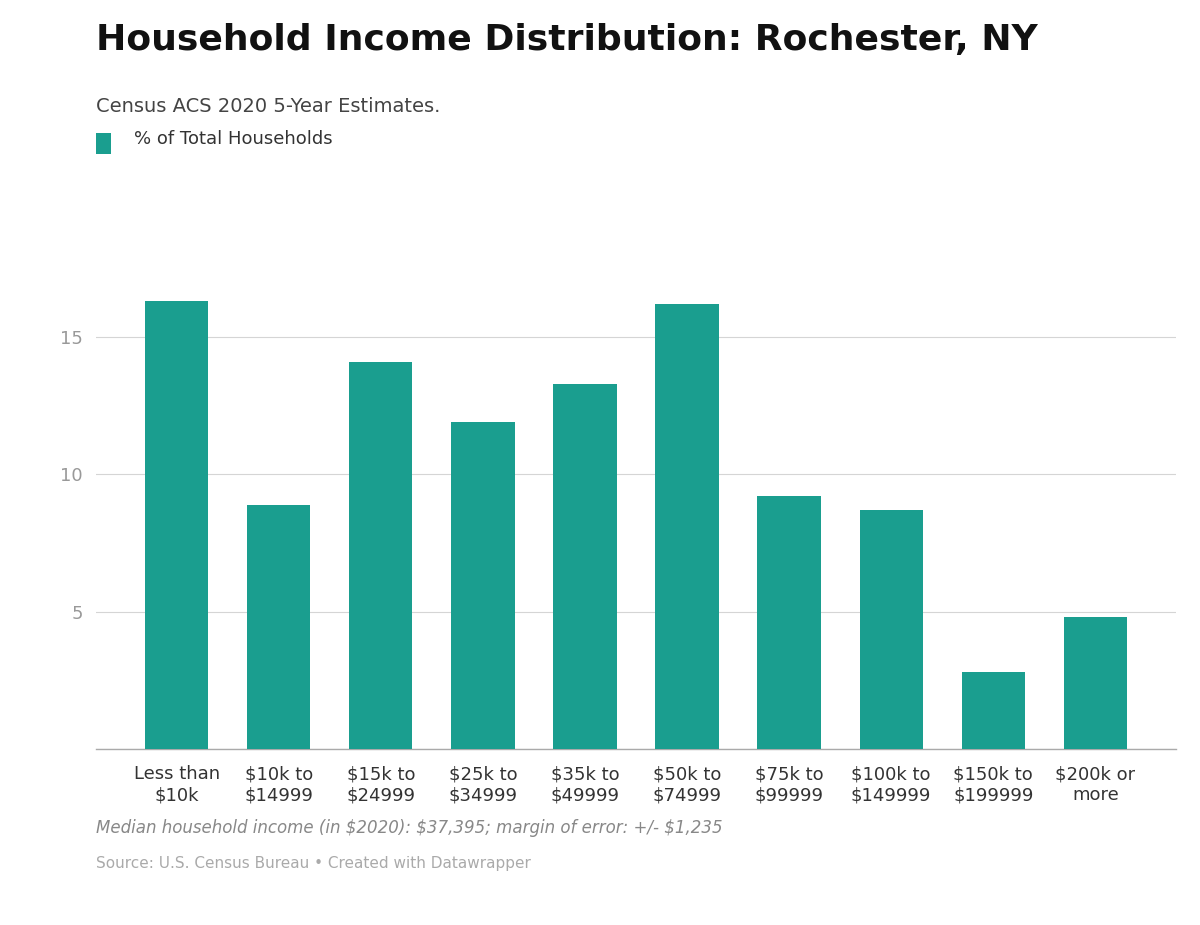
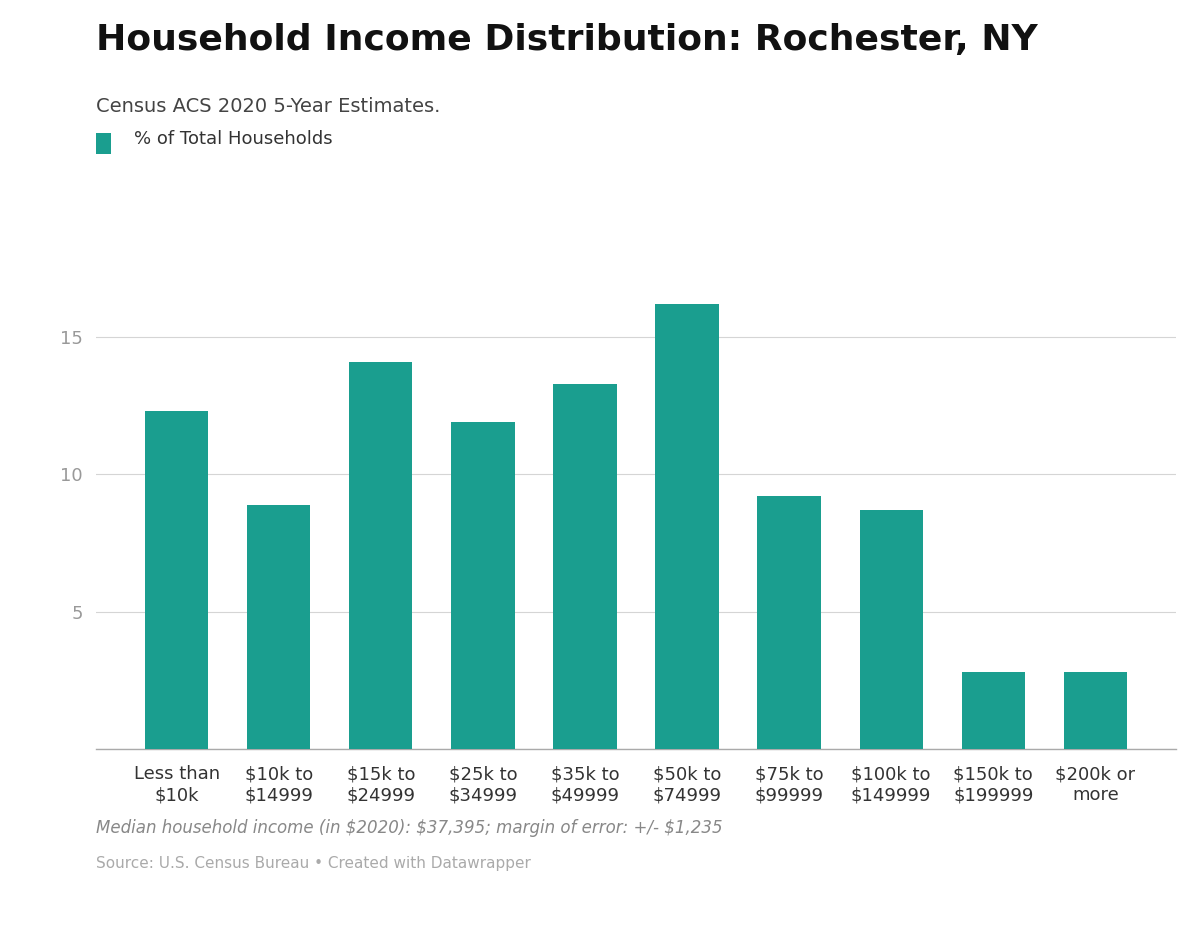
Less than $10k: 16.3 -> 12.3
$200k or more: 4.8 -> 2.8
